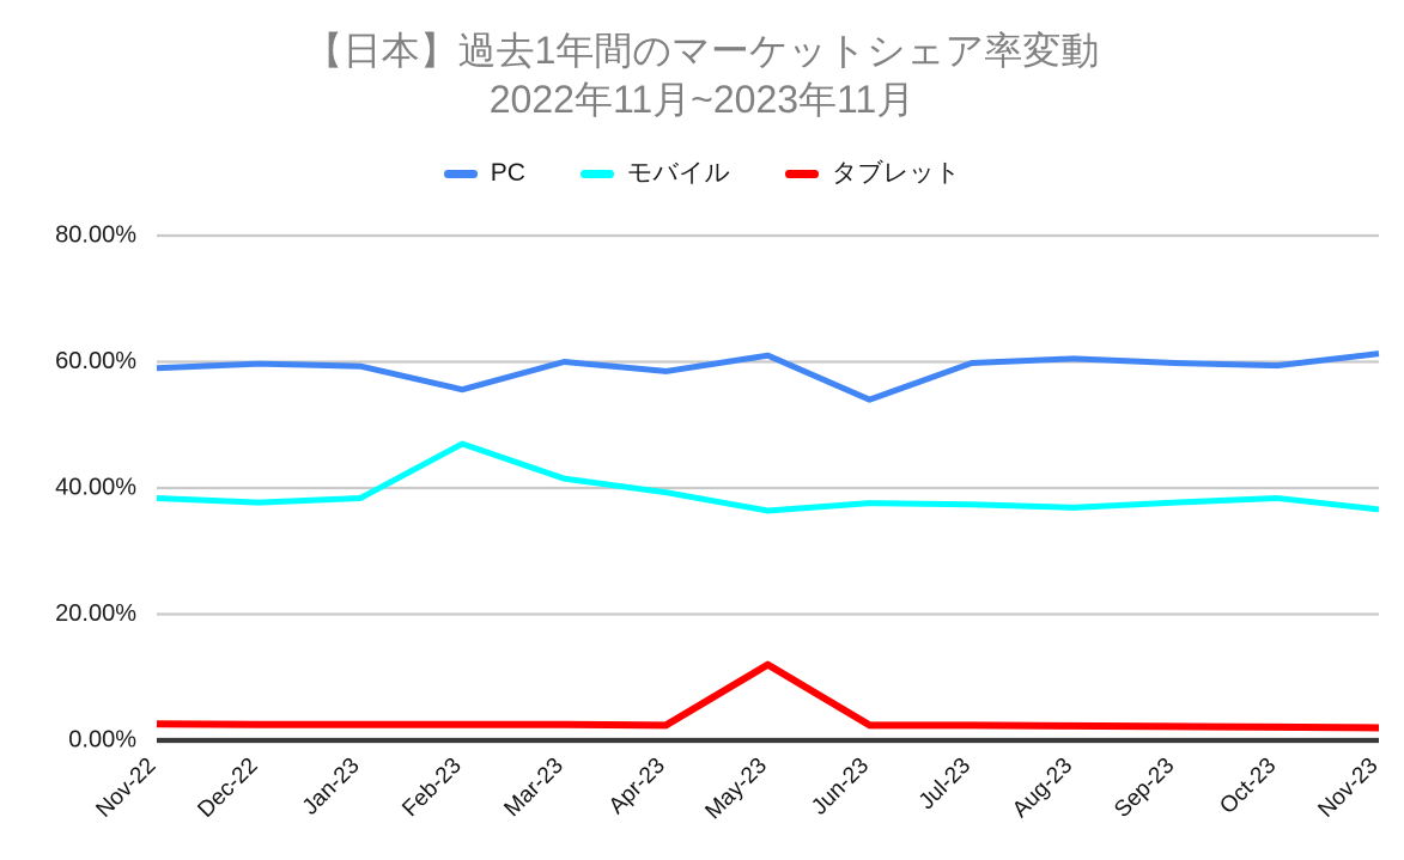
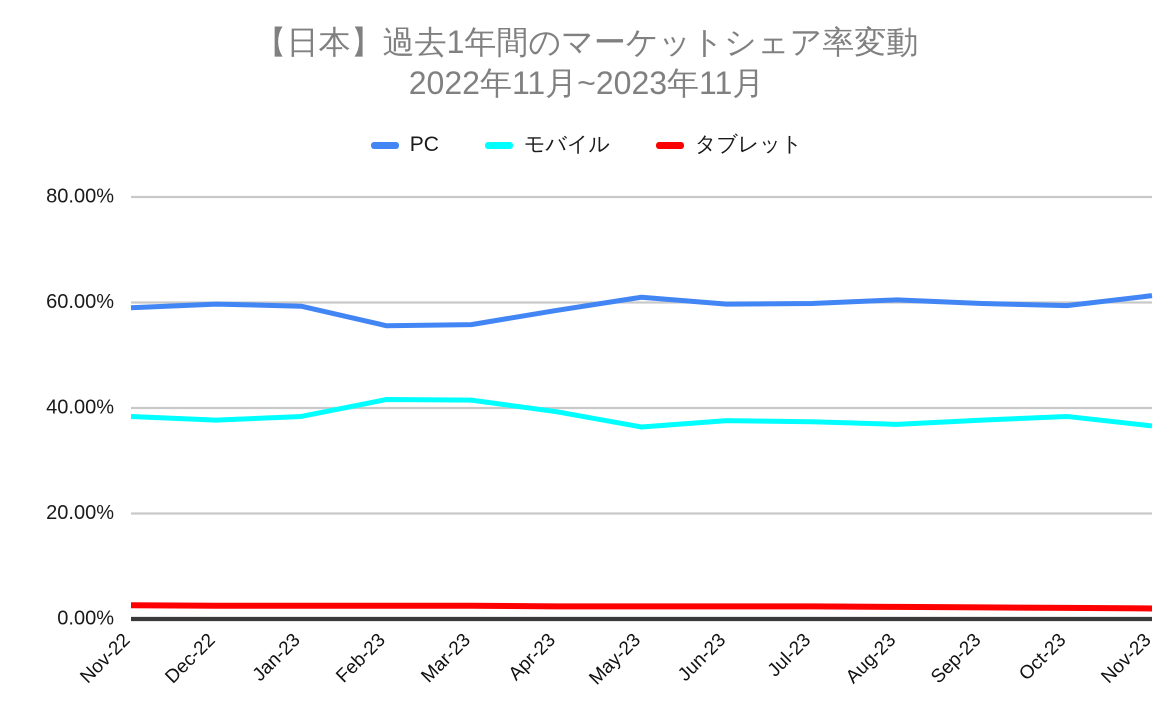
モバイル/Feb-23: 47% -> 42%
PC/Mar-23: 60% -> 56%
タブレット/May-23: 12% -> 2%
PC/Jun-23: 54% -> 60%
